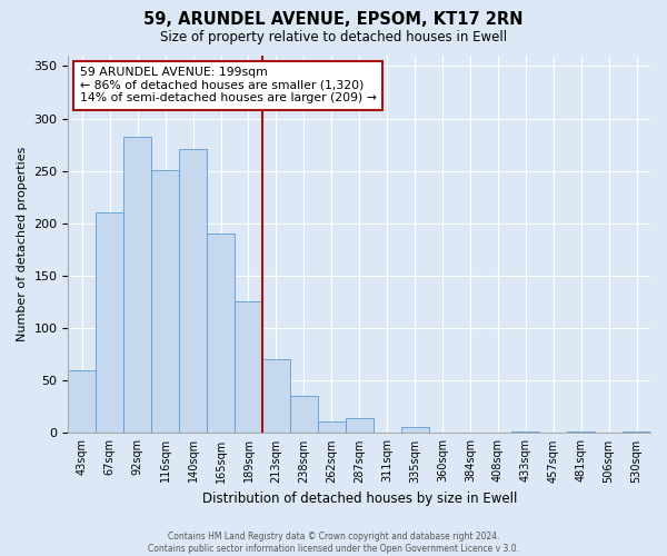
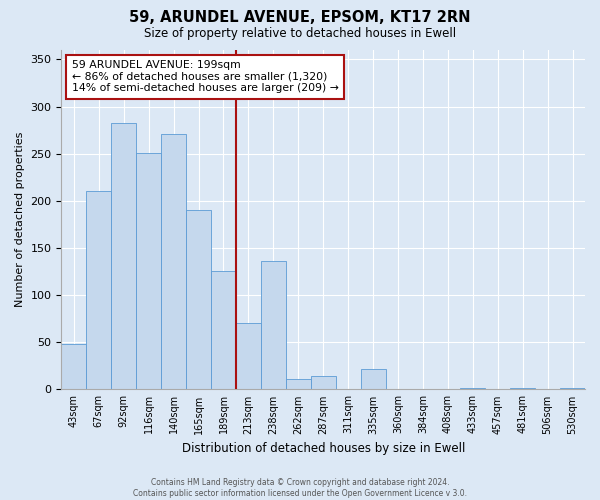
43sqm: 60 -> 48
238sqm: 35 -> 136
335sqm: 6 -> 22
